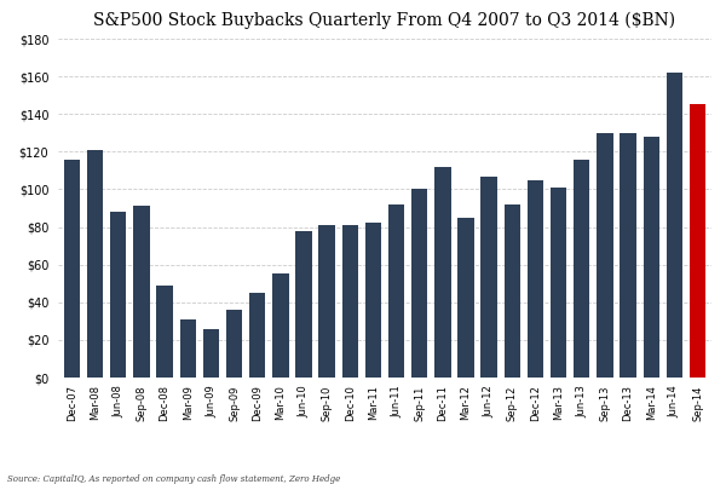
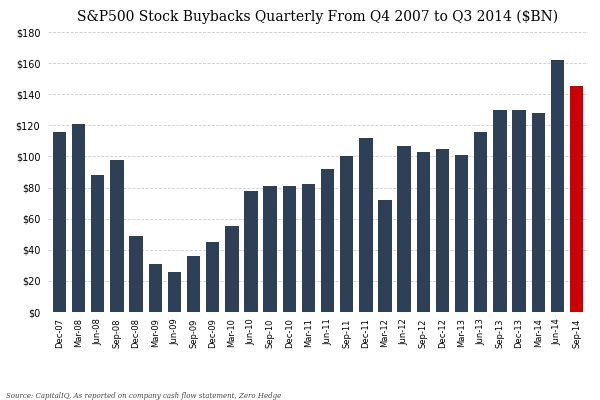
Sep-08: $91 -> $98
Mar-12: $85 -> $72
Sep-12: $92 -> $103
